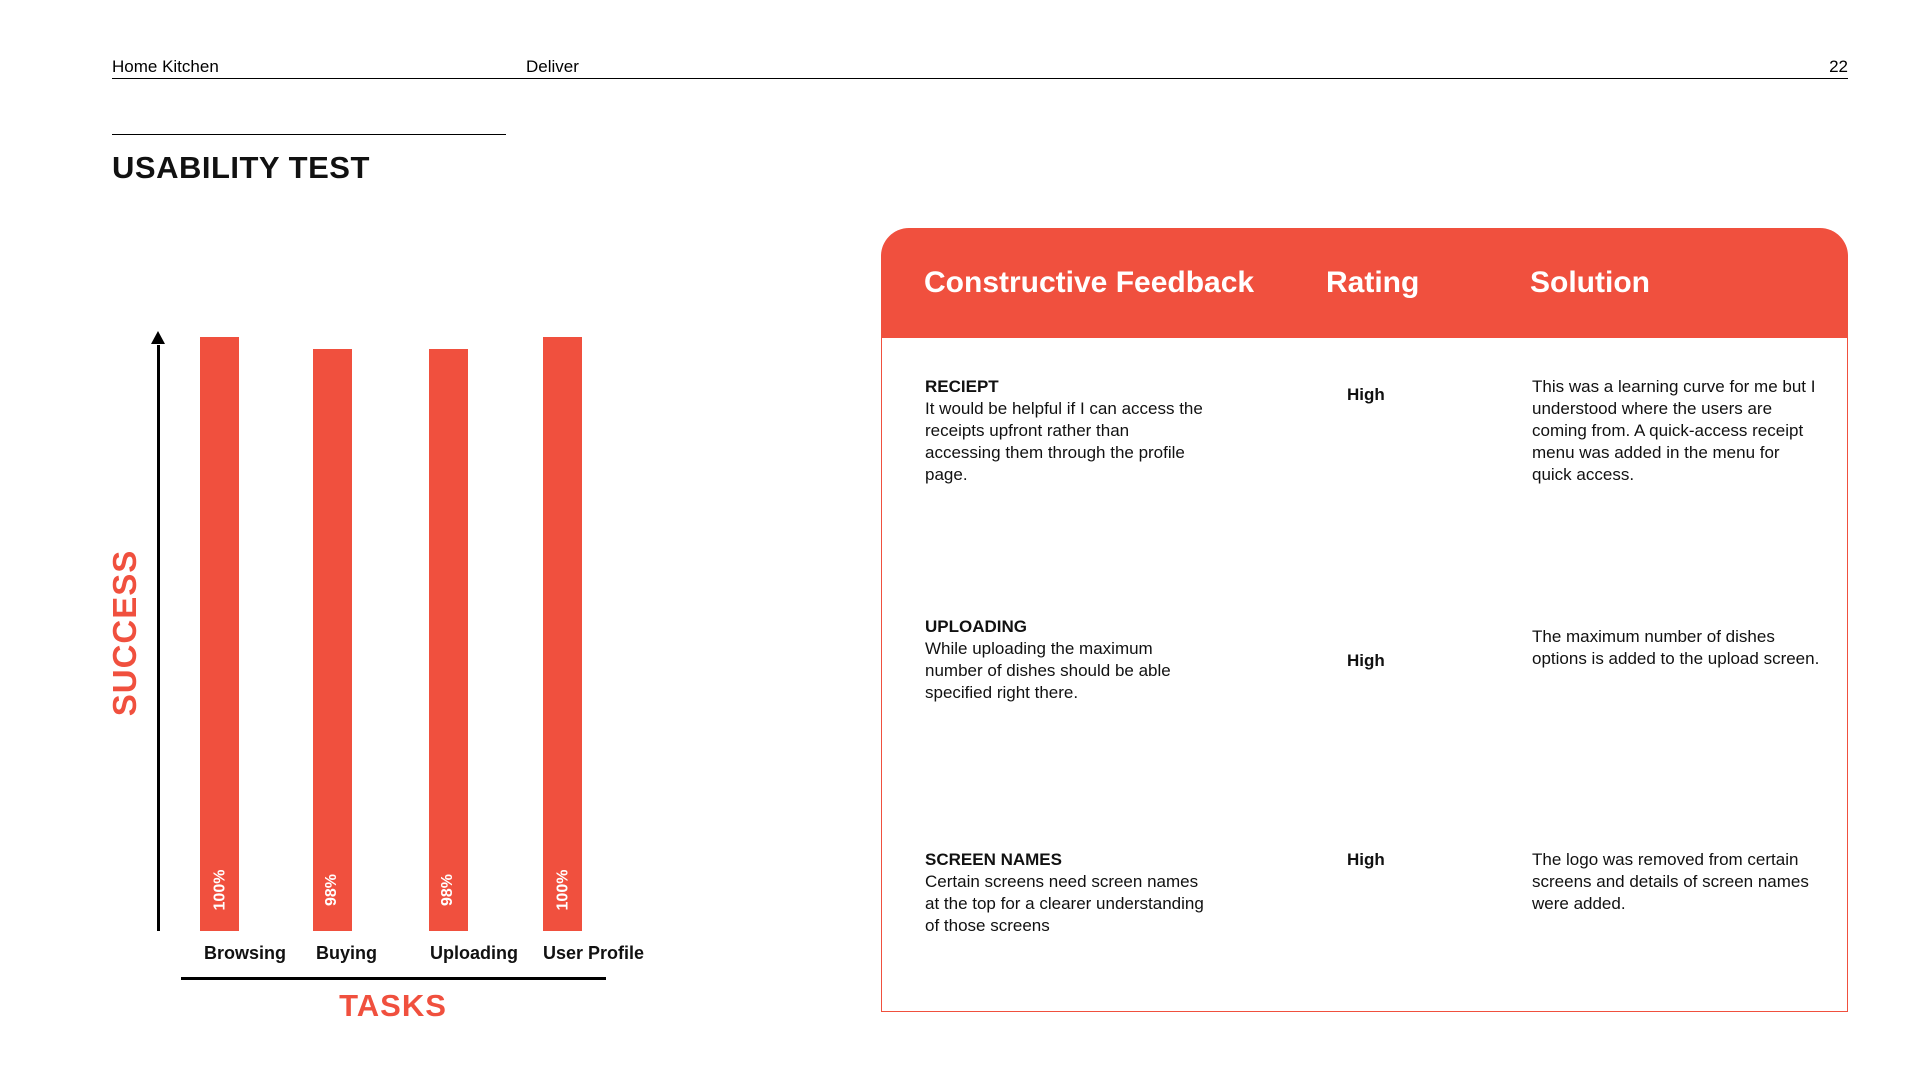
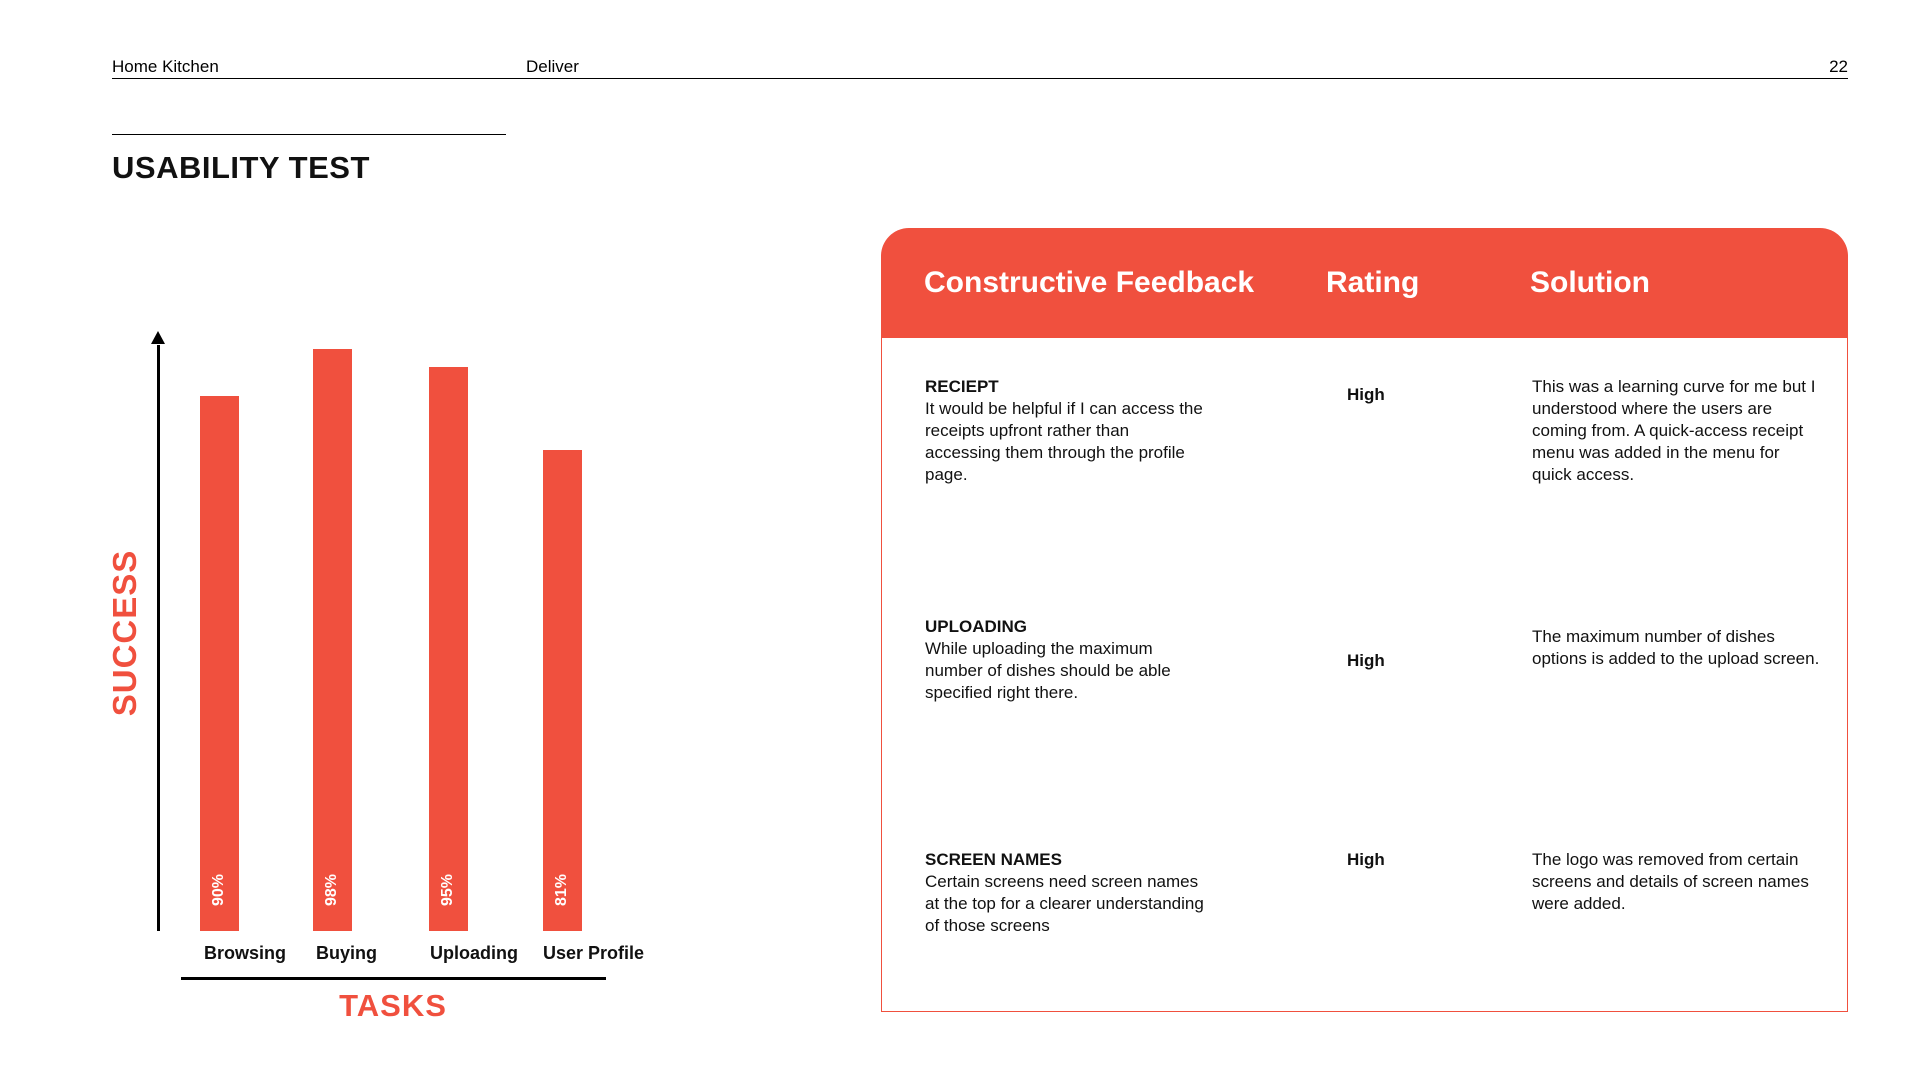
Browsing: 100% -> 90%
Uploading: 98% -> 95%
User Profile: 100% -> 81%
